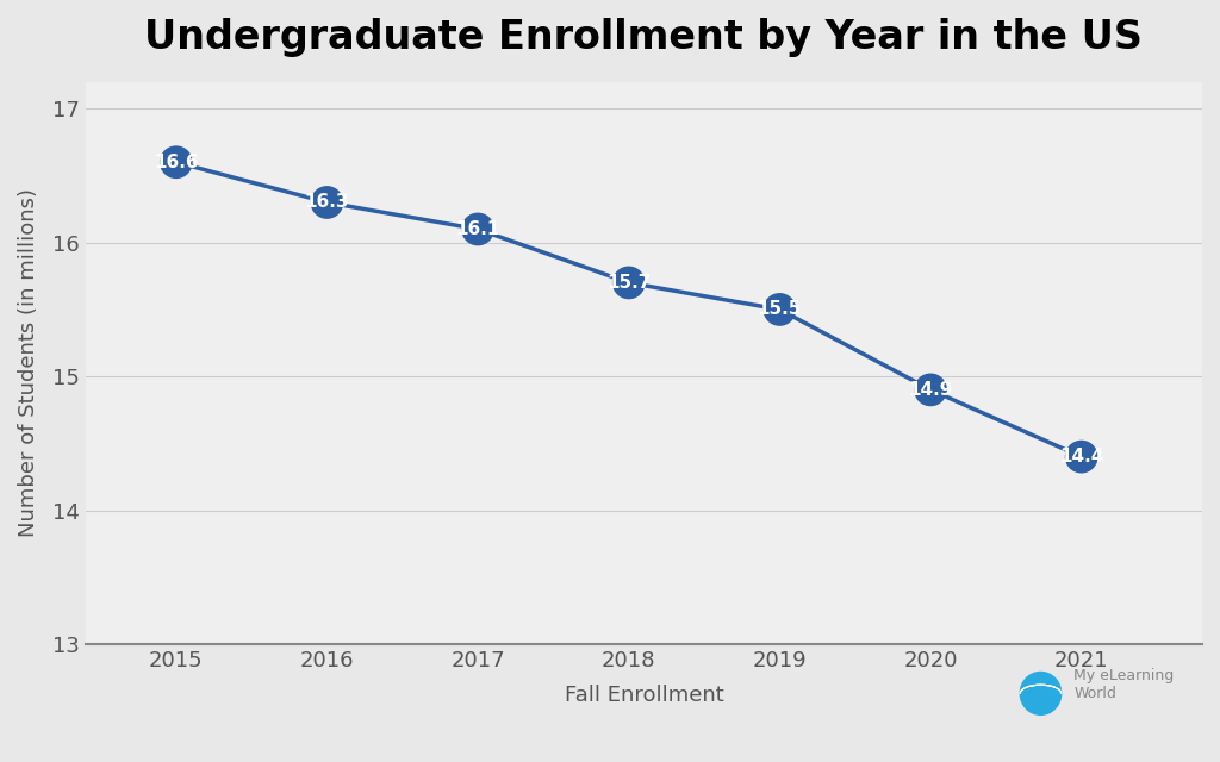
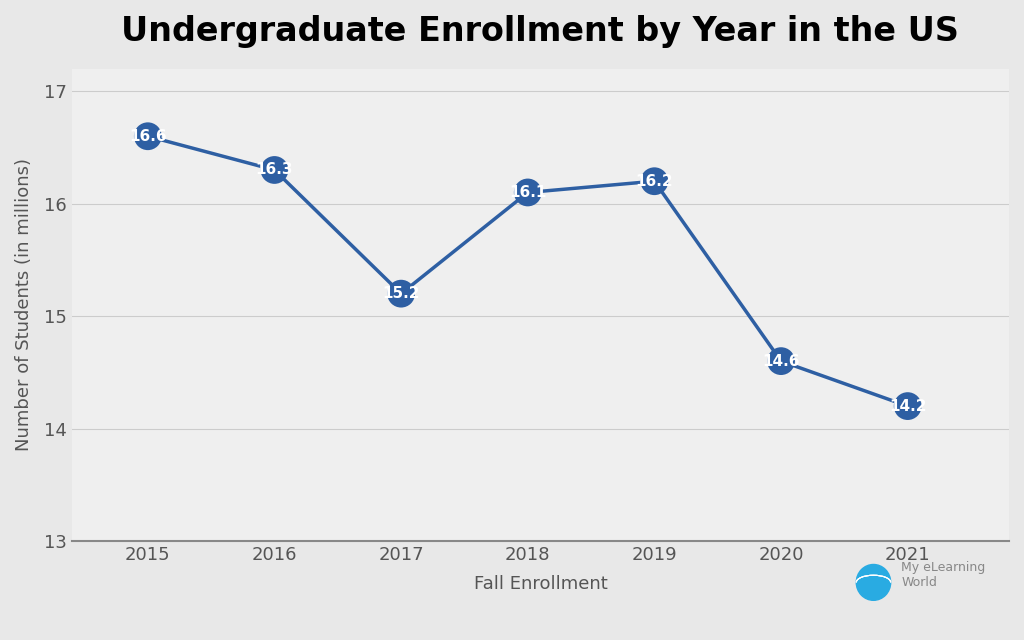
2017: 16.1 -> 15.2
2018: 15.7 -> 16.1
2019: 15.5 -> 16.2
2020: 14.9 -> 14.6
2021: 14.4 -> 14.2
